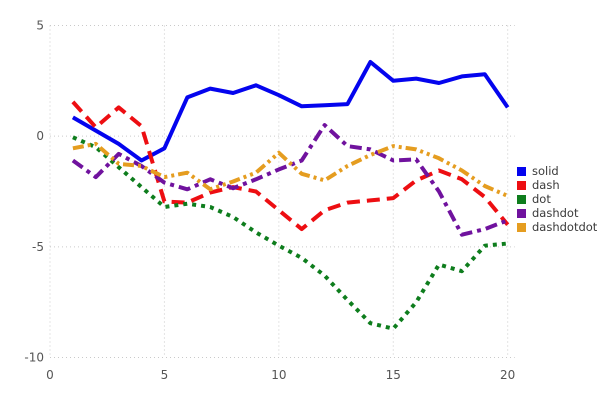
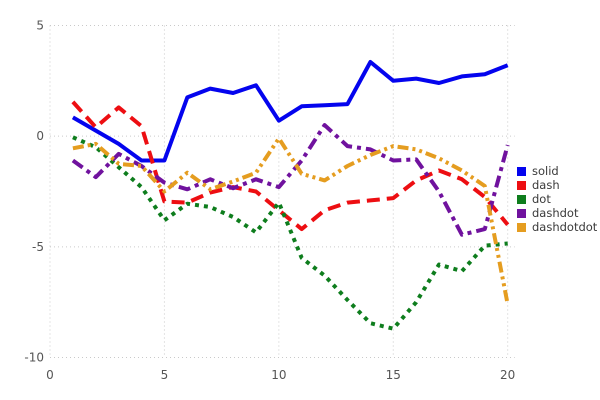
solid/5: -0.6 -> -1.1
dot/5: -3.2 -> -3.8
dashdotdot/5: -1.9 -> -2.5
solid/10: 1.9 -> 0.7
dot/10: -5.0 -> -3.0
dashdot/10: -1.5 -> -2.3
dashdotdot/10: -0.8 -> -0.1
solid/20: 1.3 -> 3.2
dashdot/20: -3.8 -> -0.4
dashdotdot/20: -2.7 -> -7.6
